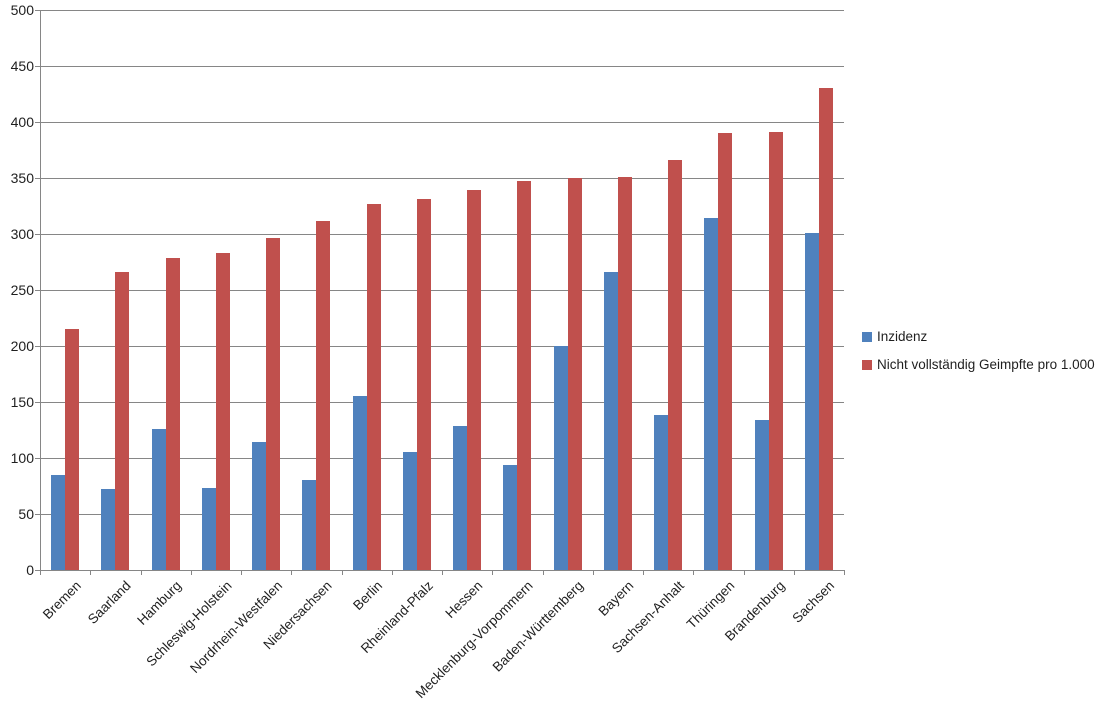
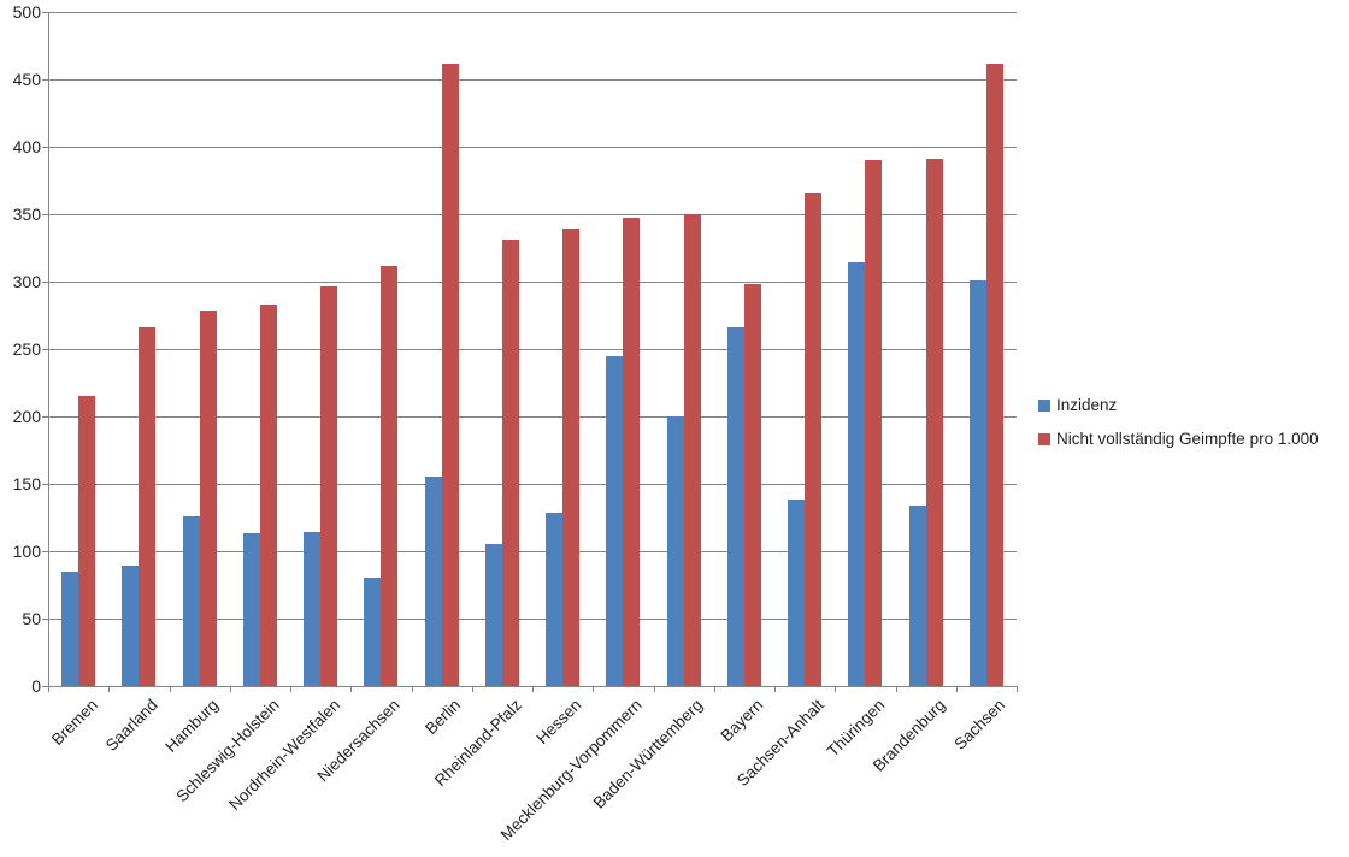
Inzidenz/Saarland: 72 -> 89
Inzidenz/Schleswig-Holstein: 73 -> 113
Nicht vollständig Geimpfte pro 1.000/Berlin: 327 -> 462
Inzidenz/Mecklenburg-Vorpommern: 94 -> 245
Nicht vollständig Geimpfte pro 1.000/Bayern: 351 -> 298
Nicht vollständig Geimpfte pro 1.000/Sachsen: 430 -> 462
